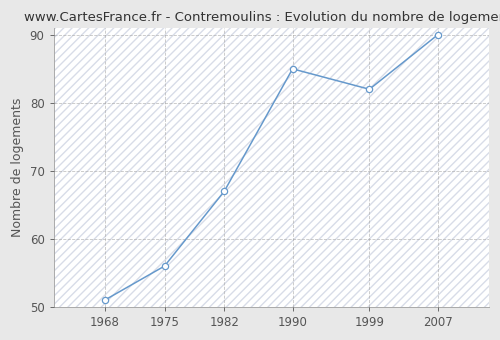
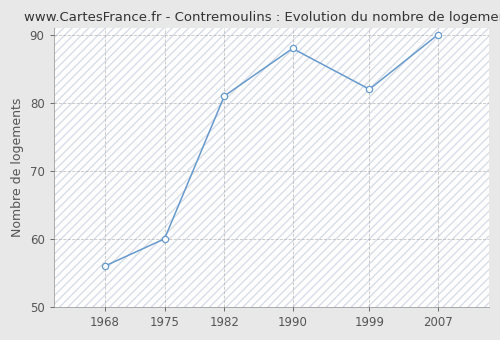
1968: 51 -> 56
1975: 56 -> 60
1982: 67 -> 81
1990: 85 -> 88
